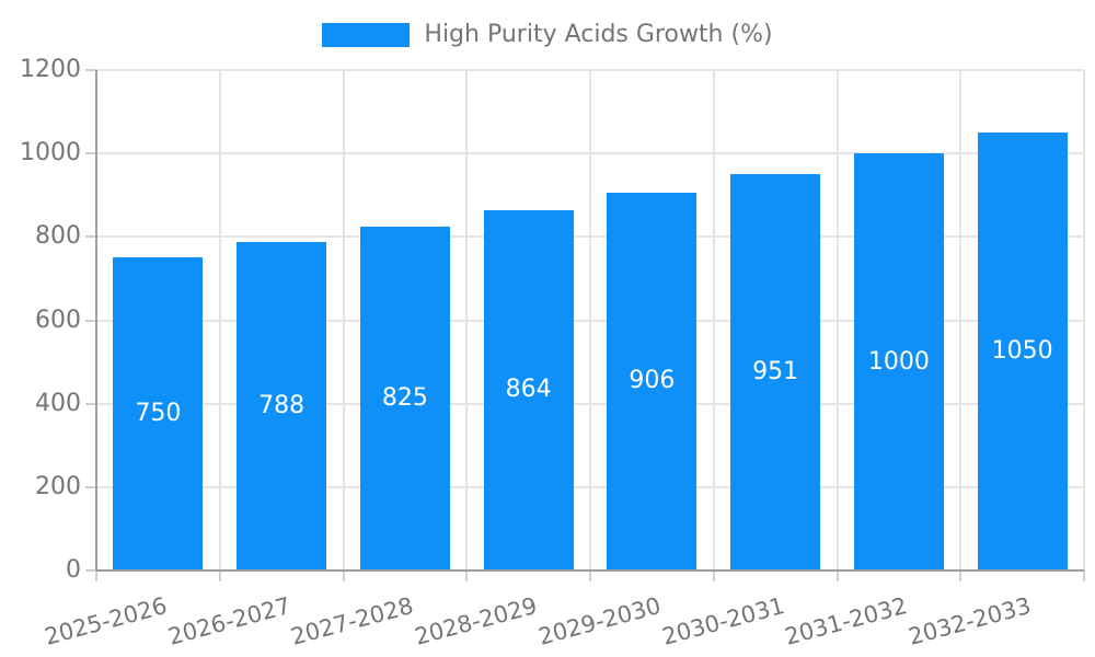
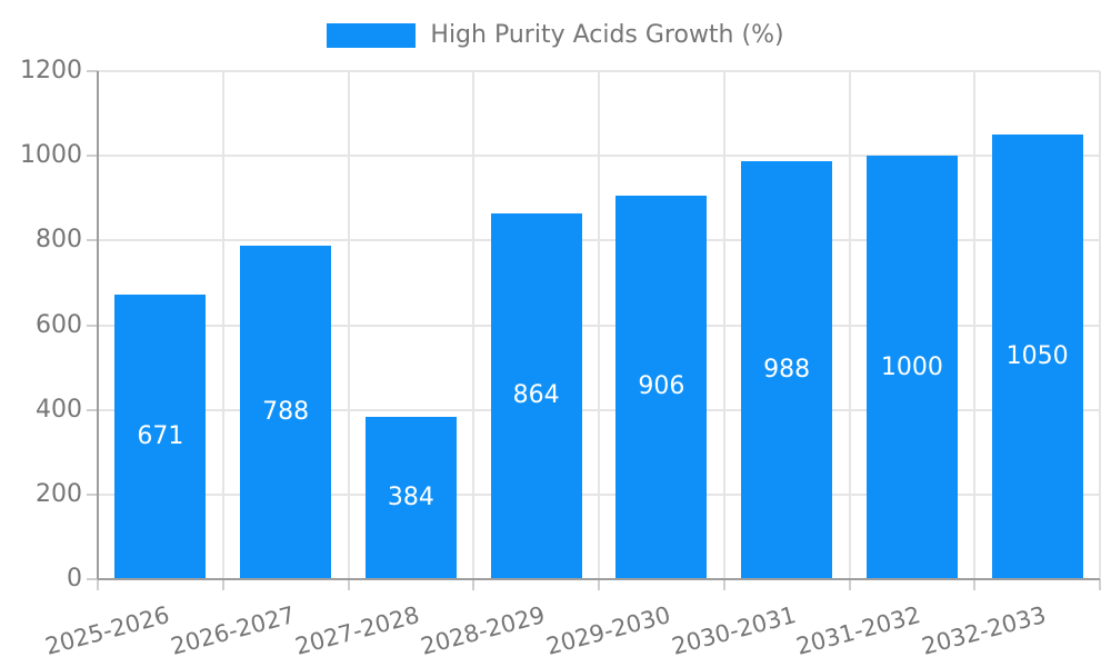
2025-2026: 750 -> 671
2027-2028: 825 -> 384
2030-2031: 951 -> 988
